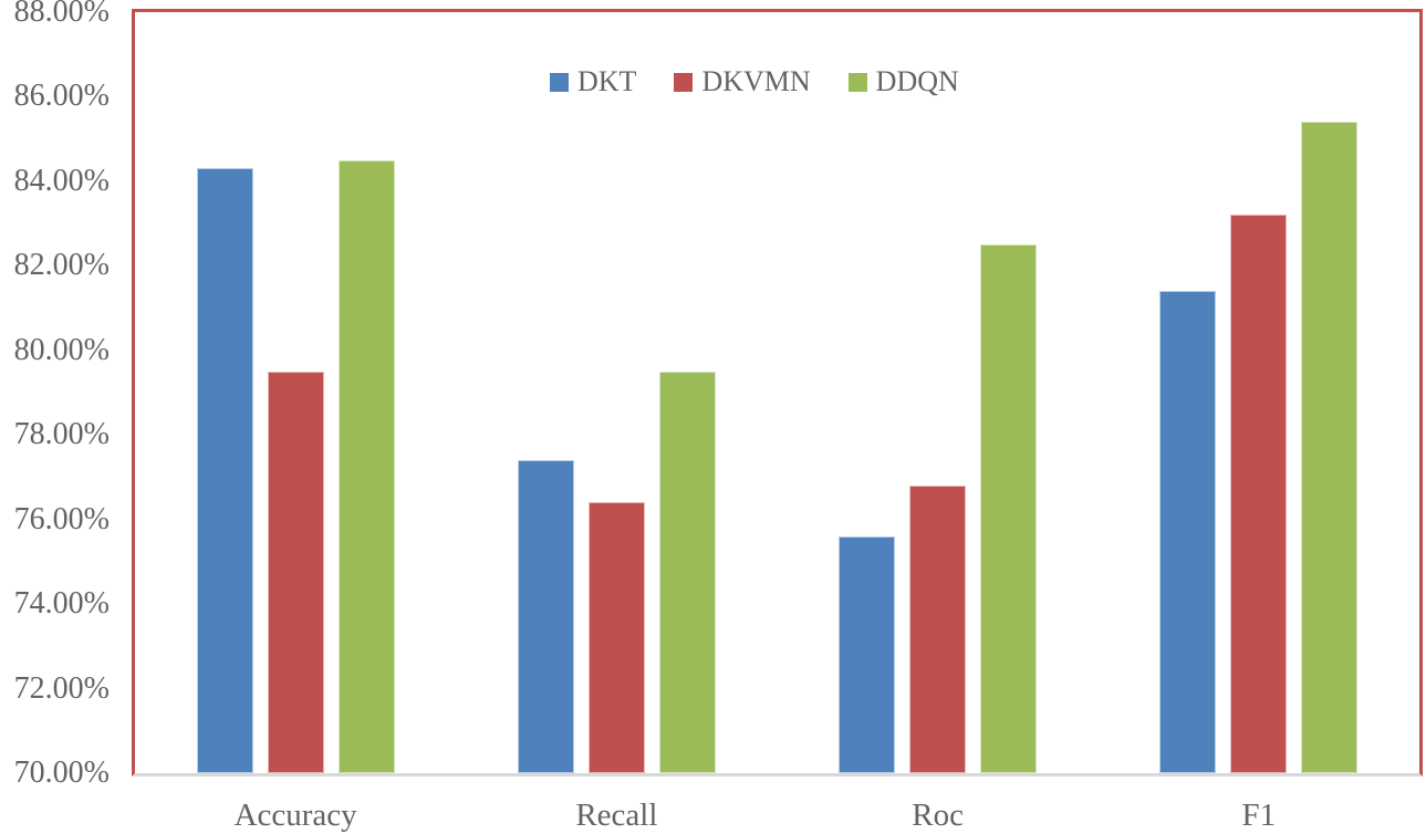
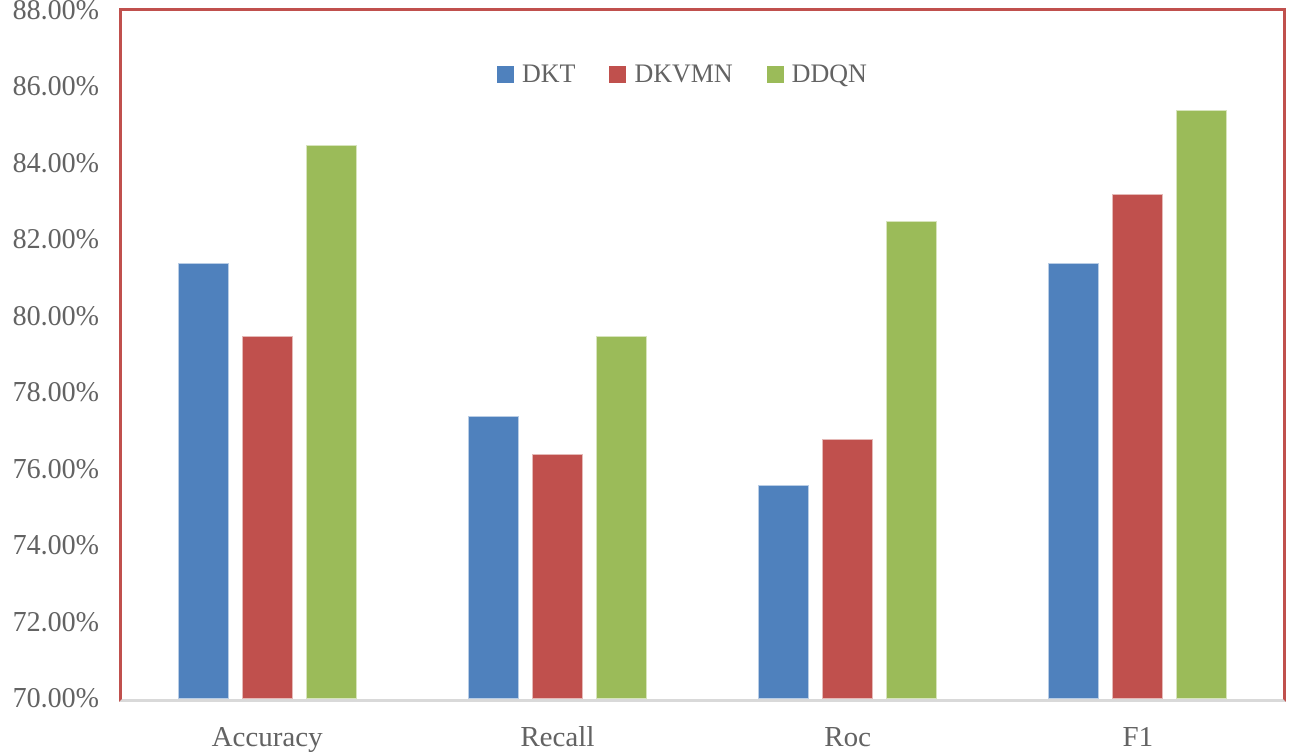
DKT/Accuracy: 84.3% -> 81.4%
